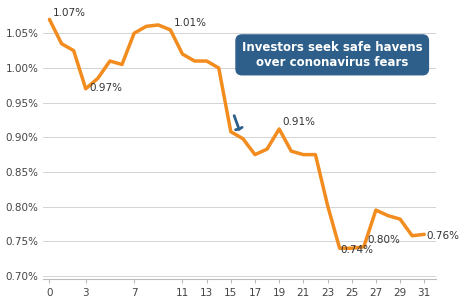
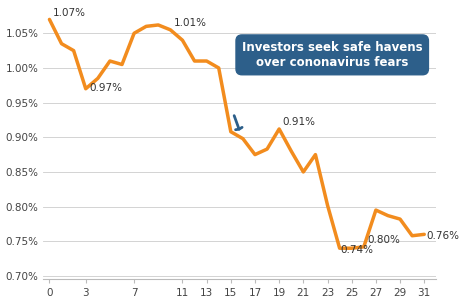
11: 1.020% -> 1.040%
21: 0.875% -> 0.850%
